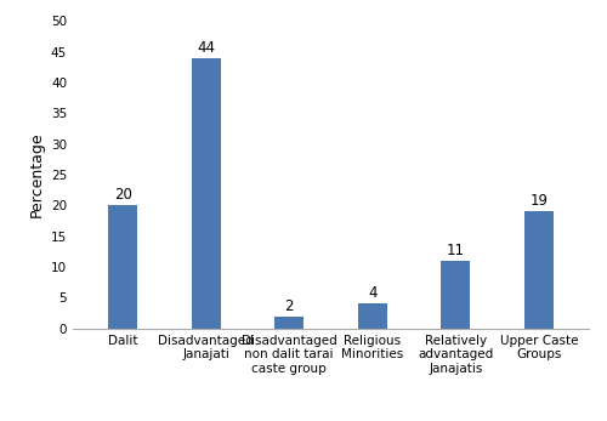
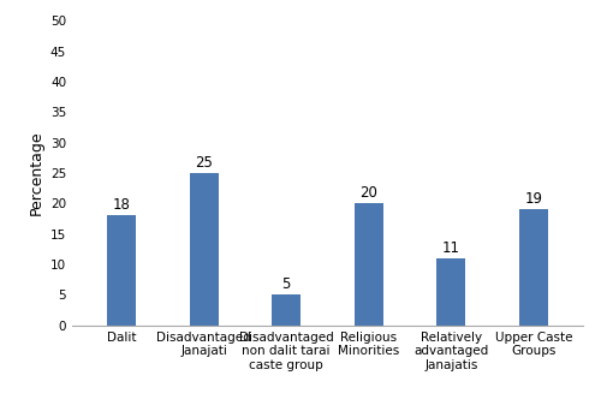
Dalit: 20 -> 18
Disadvantaged Janajati: 44 -> 25
Disadvantaged non dalit tarai caste group: 2 -> 5
Religious Minorities: 4 -> 20
